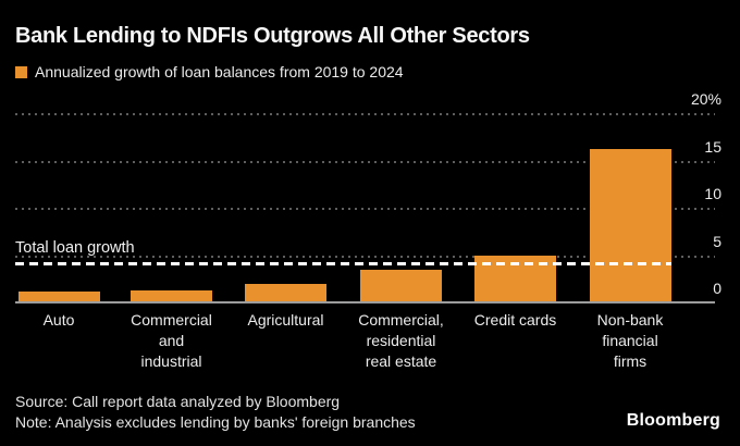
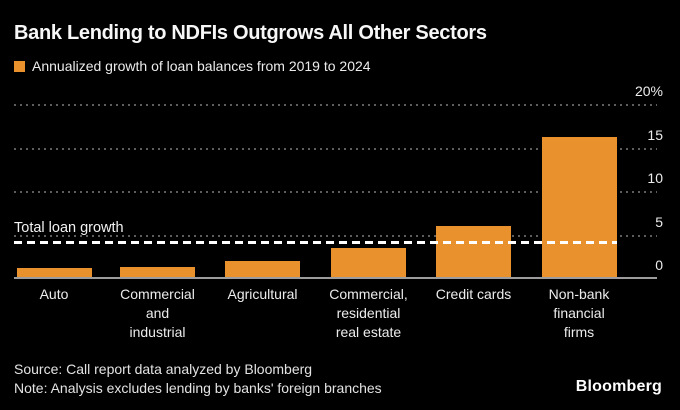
Credit cards: 5% -> 6%
